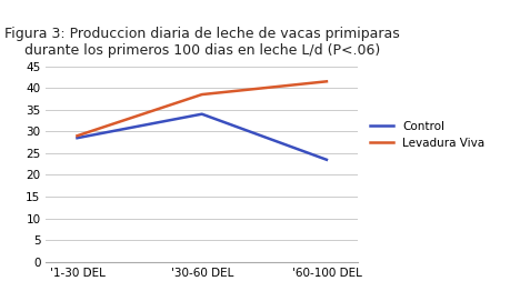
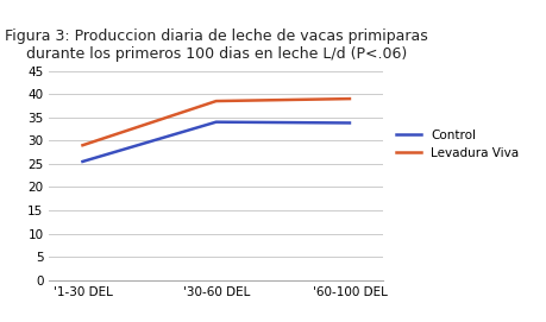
Control/'1-30 DEL: 28.5 -> 25.5
Control/'60-100 DEL: 23.5 -> 33.8
Levadura Viva/'60-100 DEL: 41.5 -> 39.0
